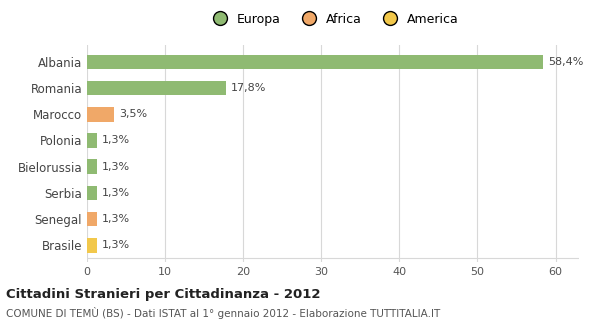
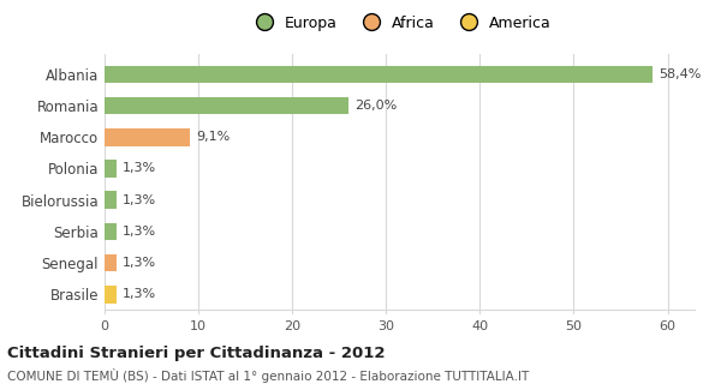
Romania: 17,8% -> 26,0%
Marocco: 3,5% -> 9,1%
